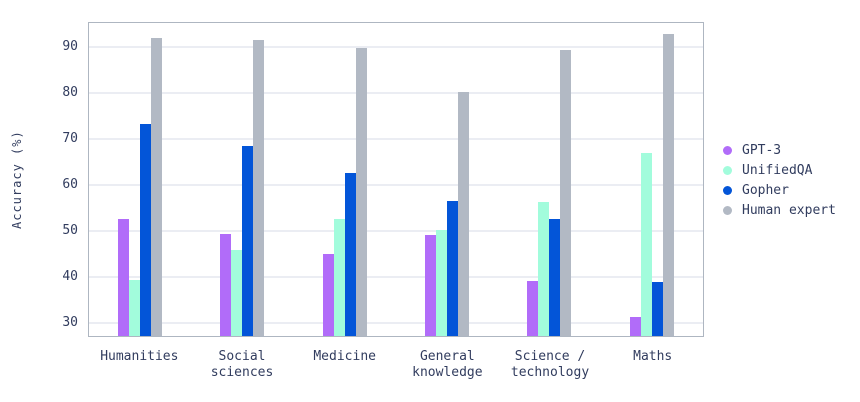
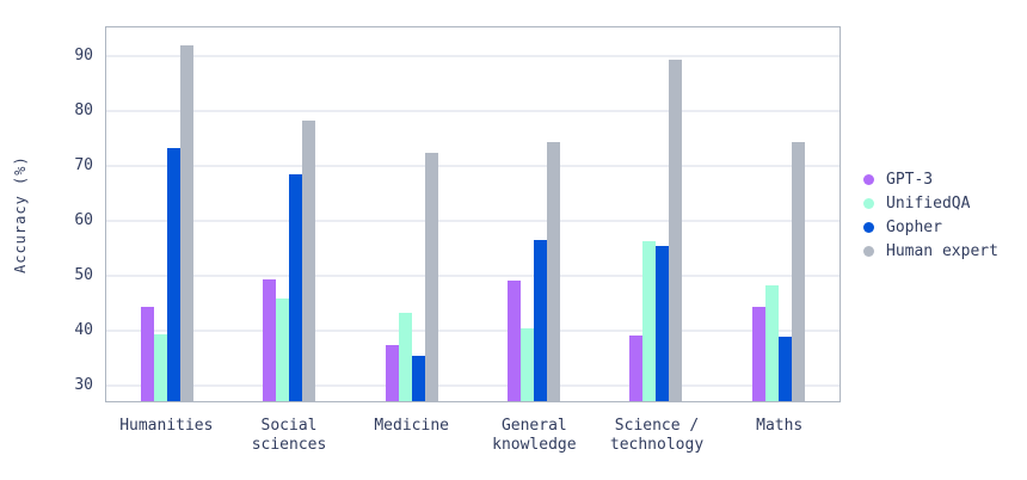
GPT-3/Humanities: 52 -> 44
Human expert/Social sciences: 91 -> 78
GPT-3/Medicine: 45 -> 37
UnifiedQA/Medicine: 52 -> 43
Gopher/Medicine: 62 -> 35
Human expert/Medicine: 90 -> 72
UnifiedQA/General knowledge: 50 -> 40
Human expert/General knowledge: 80 -> 74
Gopher/Science / technology: 52 -> 55
GPT-3/Maths: 31 -> 44
UnifiedQA/Maths: 66 -> 48
Human expert/Maths: 92 -> 74
